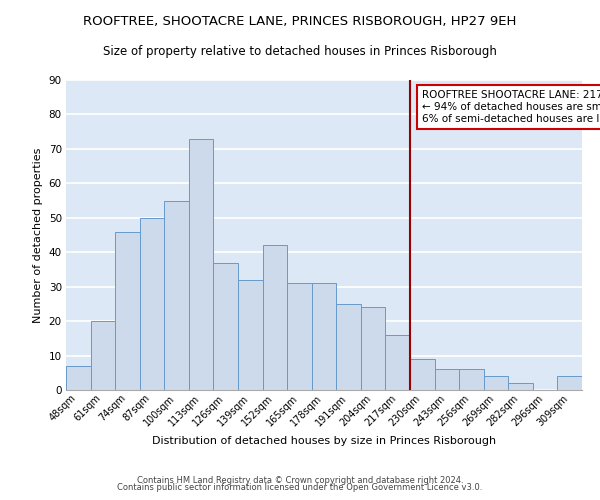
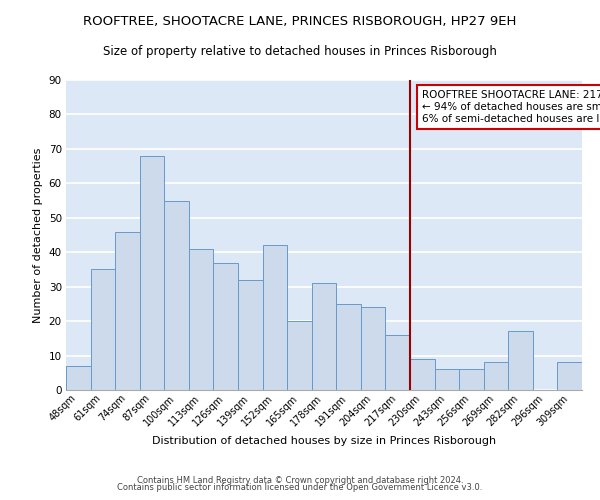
61sqm: 20 -> 35
87sqm: 50 -> 68
113sqm: 73 -> 41
165sqm: 31 -> 20
269sqm: 4 -> 8
282sqm: 2 -> 17
309sqm: 4 -> 8
